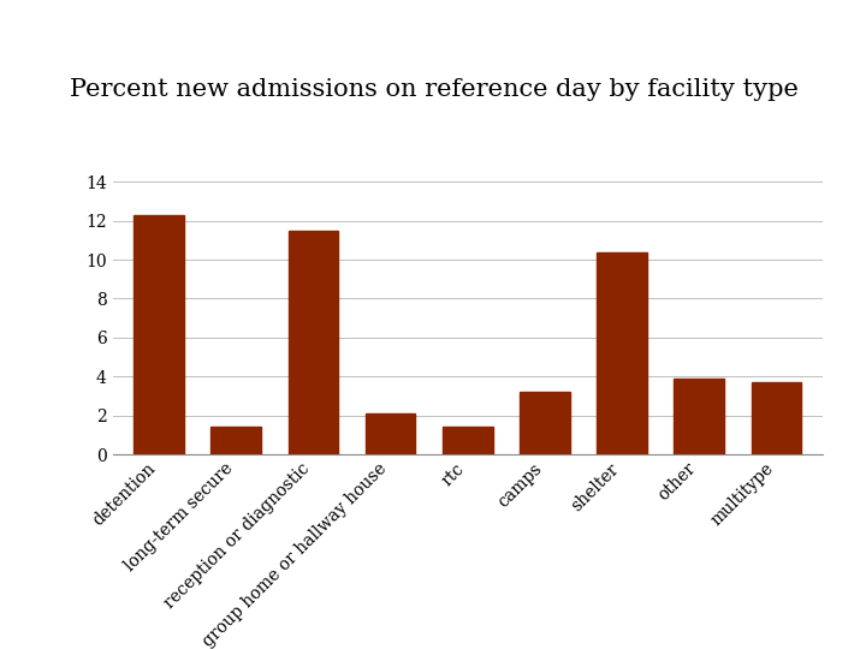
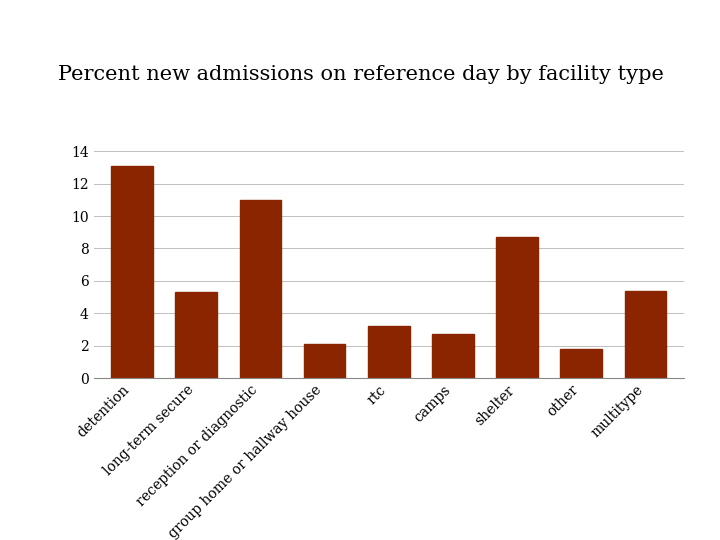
detention: 12.3 -> 13.1
long-term secure: 1.4 -> 5.3
reception or diagnostic: 11.5 -> 11.0
rtc: 1.4 -> 3.2
camps: 3.2 -> 2.7
shelter: 10.4 -> 8.7
other: 3.9 -> 1.8
multitype: 3.7 -> 5.4
